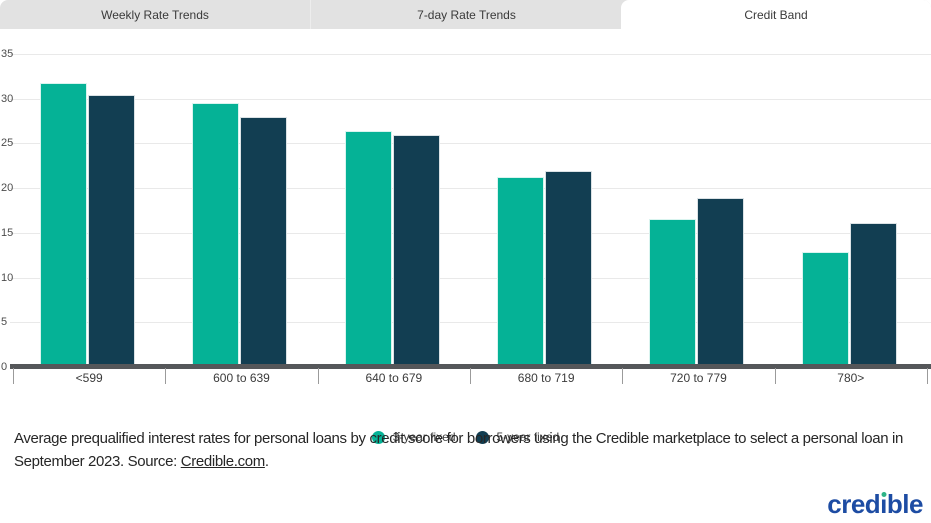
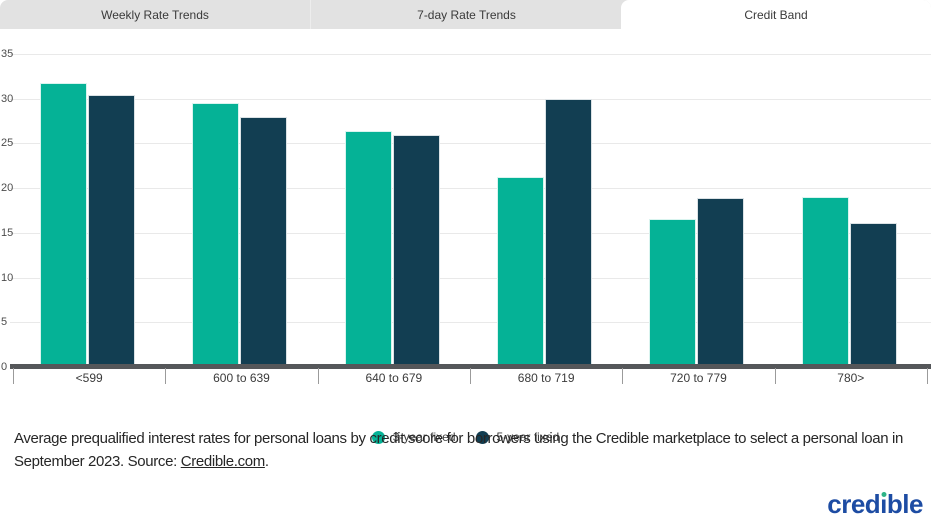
5-year fixed/680 to 719: 22 -> 30
3-year fixed/780>: 13 -> 19
